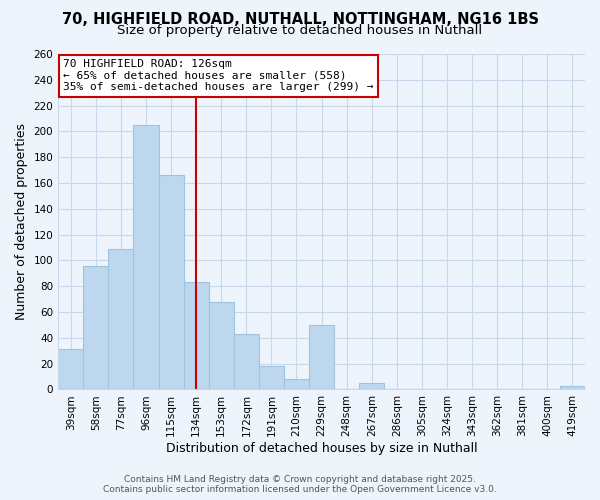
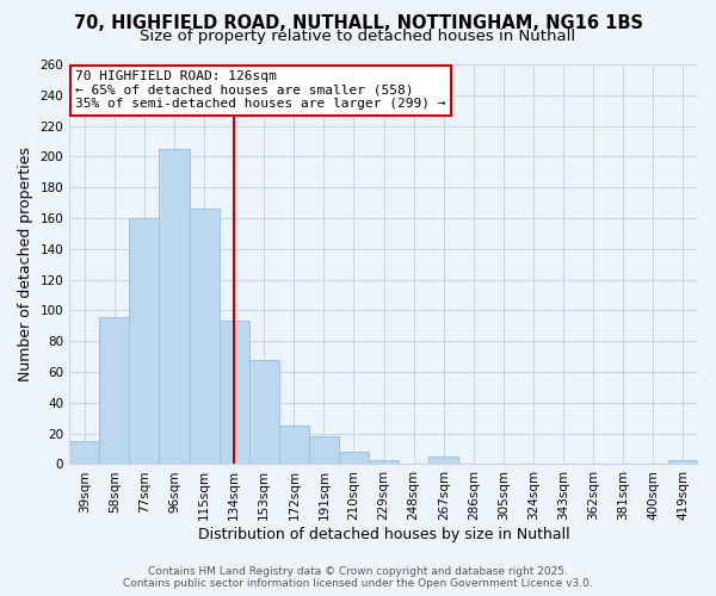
39sqm: 31 -> 15
77sqm: 109 -> 160
134sqm: 83 -> 93
172sqm: 43 -> 25
229sqm: 50 -> 3
